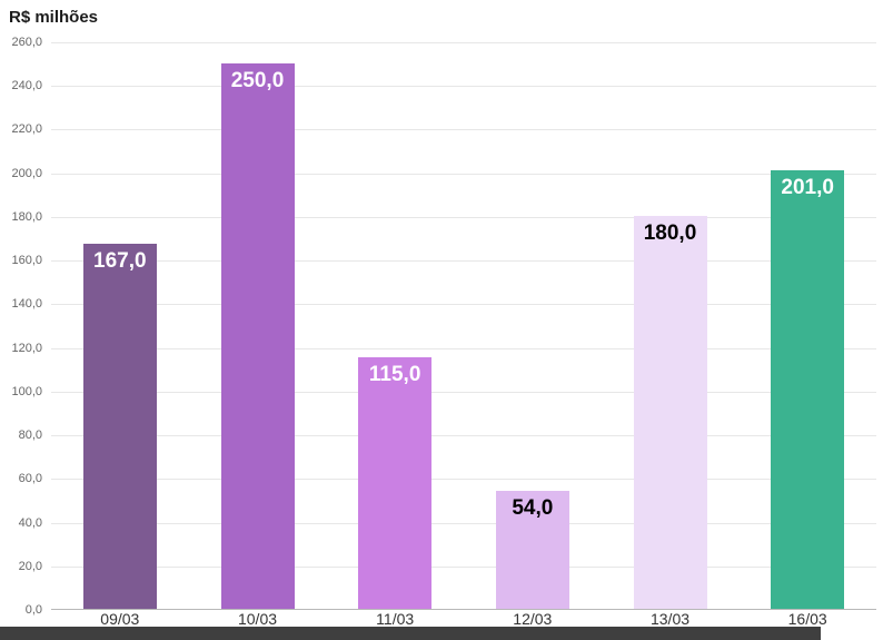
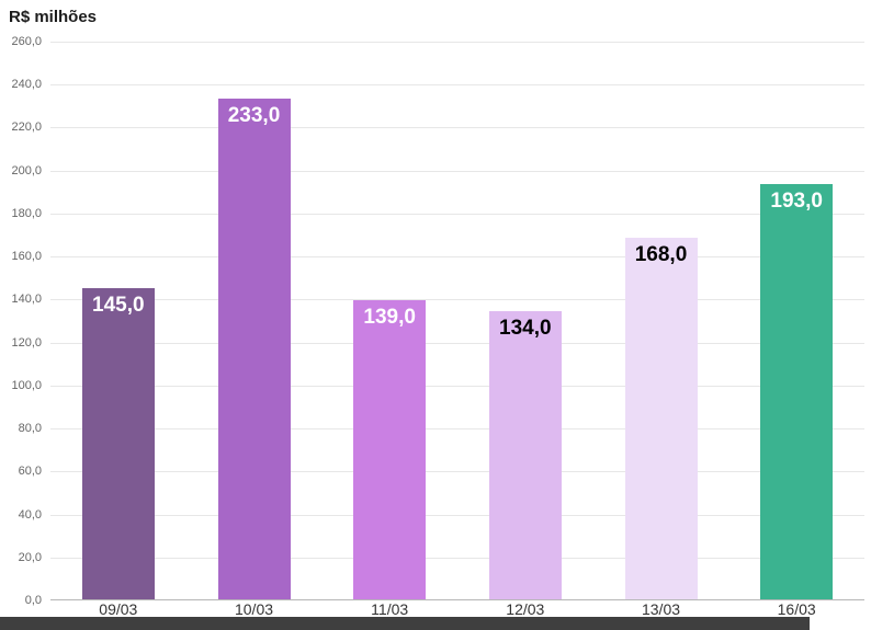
09/03: 167,0 -> 145,0
10/03: 250,0 -> 233,0
11/03: 115,0 -> 139,0
12/03: 54,0 -> 134,0
13/03: 180,0 -> 168,0
16/03: 201,0 -> 193,0
